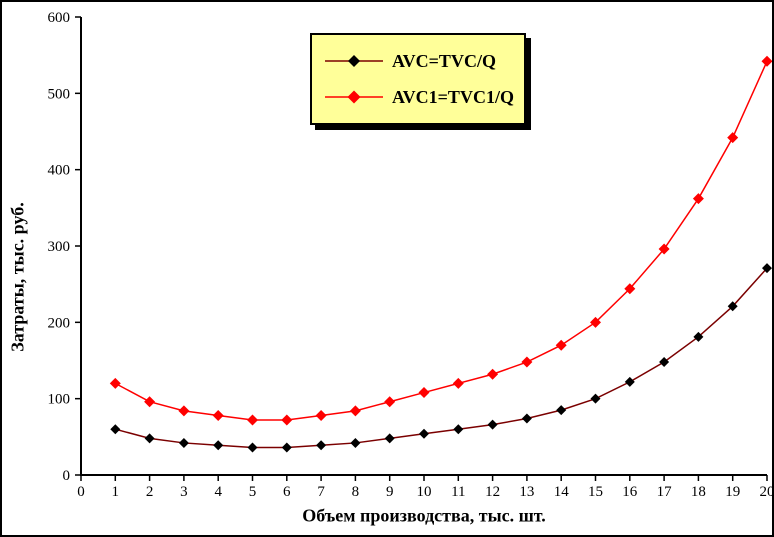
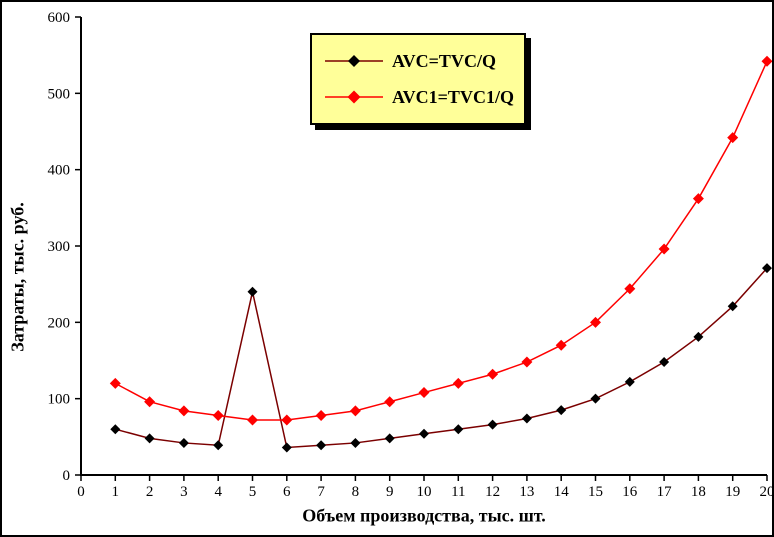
AVC=TVC/Q/5: 40 -> 240
